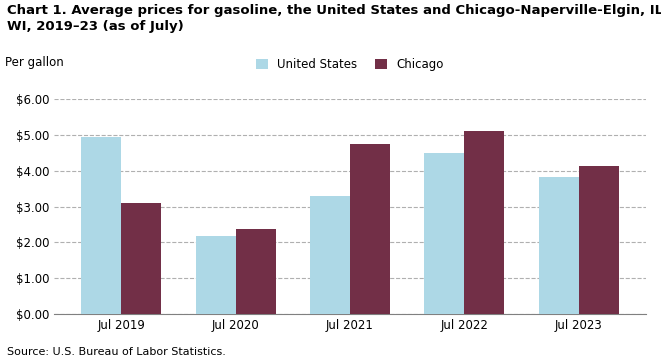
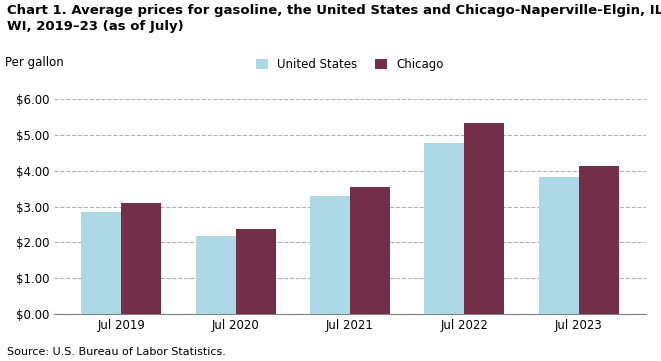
United States/Jul 2019: $4.95 -> $2.84
Chicago/Jul 2021: $4.75 -> $3.54
United States/Jul 2022: $4.50 -> $4.77
Chicago/Jul 2022: $5.10 -> $5.34
